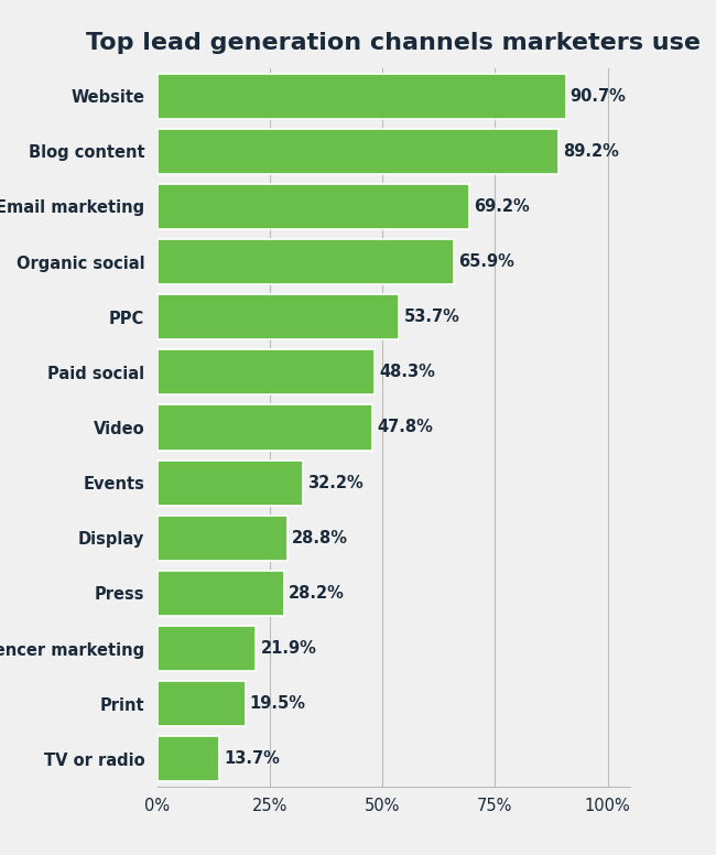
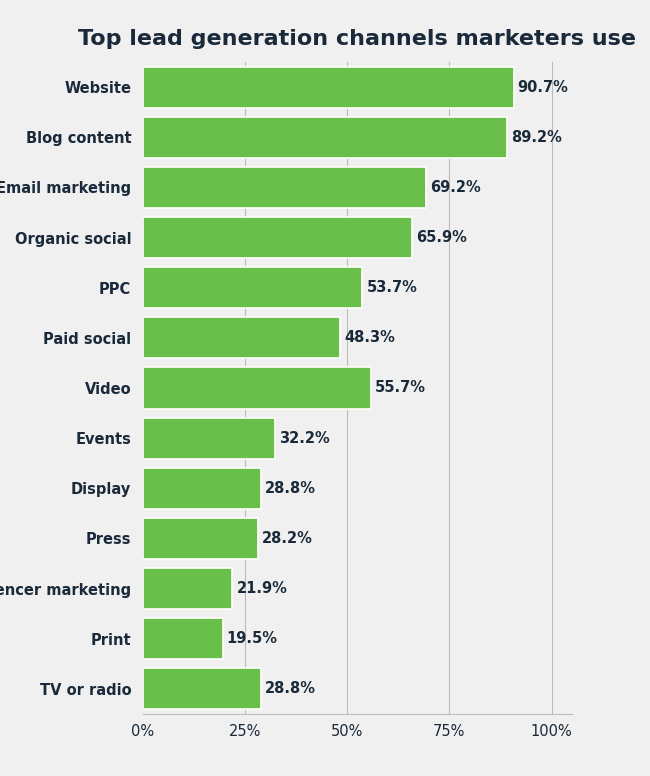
Video: 47.8% -> 55.7%
TV or radio: 13.7% -> 28.8%
